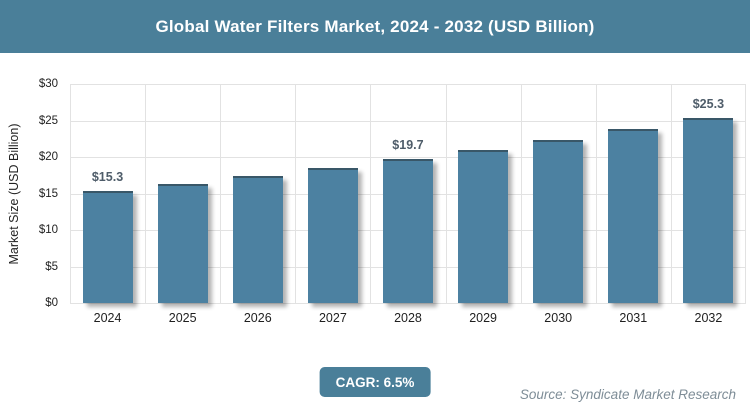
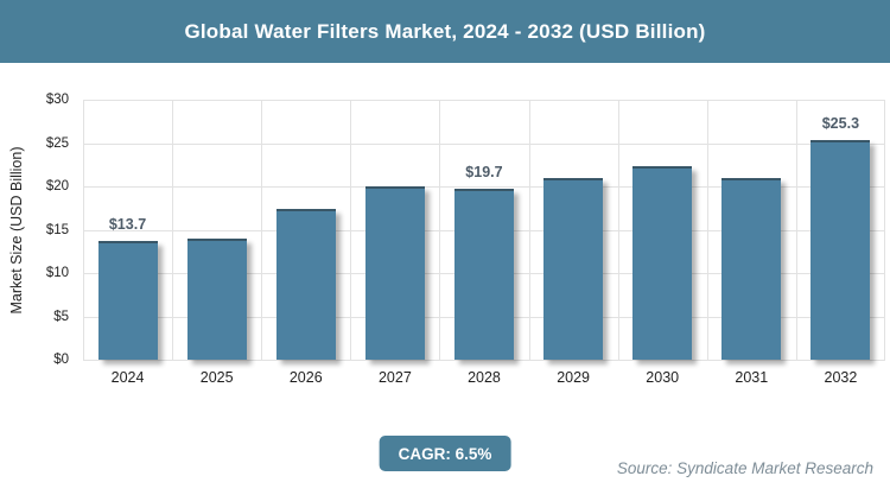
2024: $15.3 -> $13.7
2025: $16 -> $14
2027: $18 -> $20
2031: $24 -> $21
